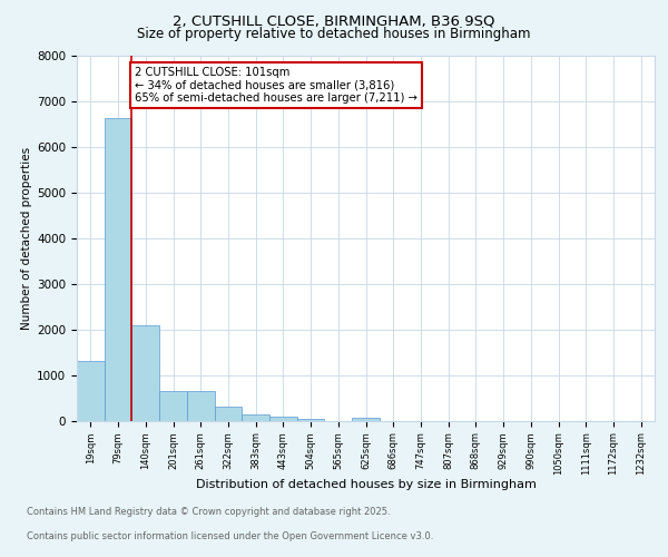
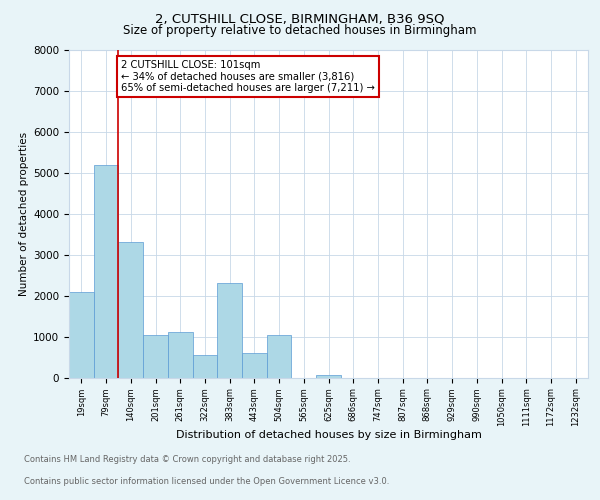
19sqm: 1310 -> 2100
79sqm: 6620 -> 5200
140sqm: 2090 -> 3300
201sqm: 650 -> 1050
261sqm: 640 -> 1100
322sqm: 300 -> 550
383sqm: 140 -> 2300
443sqm: 80 -> 600
504sqm: 40 -> 1050
